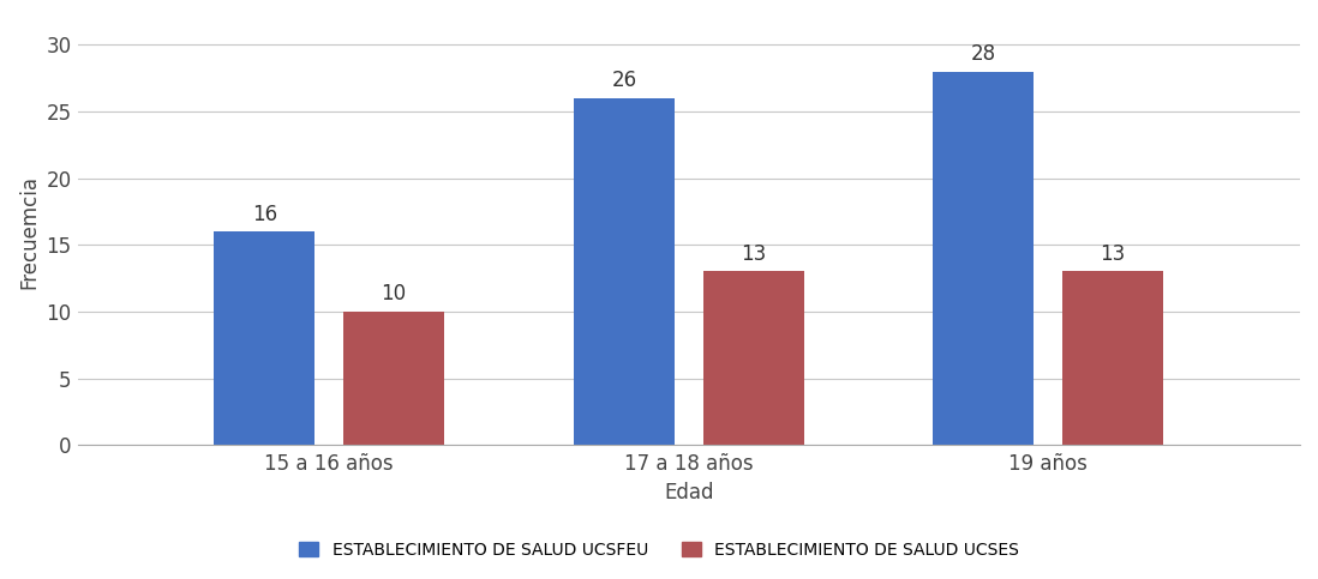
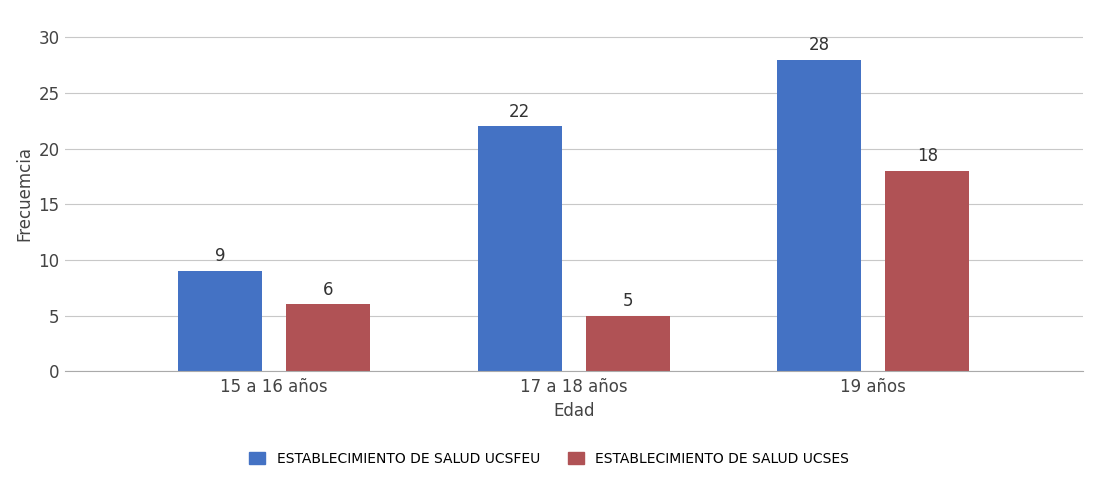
ESTABLECIMIENTO DE SALUD UCSFEU/15 a 16 años: 16 -> 9
ESTABLECIMIENTO DE SALUD UCSES/15 a 16 años: 10 -> 6
ESTABLECIMIENTO DE SALUD UCSFEU/17 a 18 años: 26 -> 22
ESTABLECIMIENTO DE SALUD UCSES/17 a 18 años: 13 -> 5
ESTABLECIMIENTO DE SALUD UCSES/19 años: 13 -> 18
